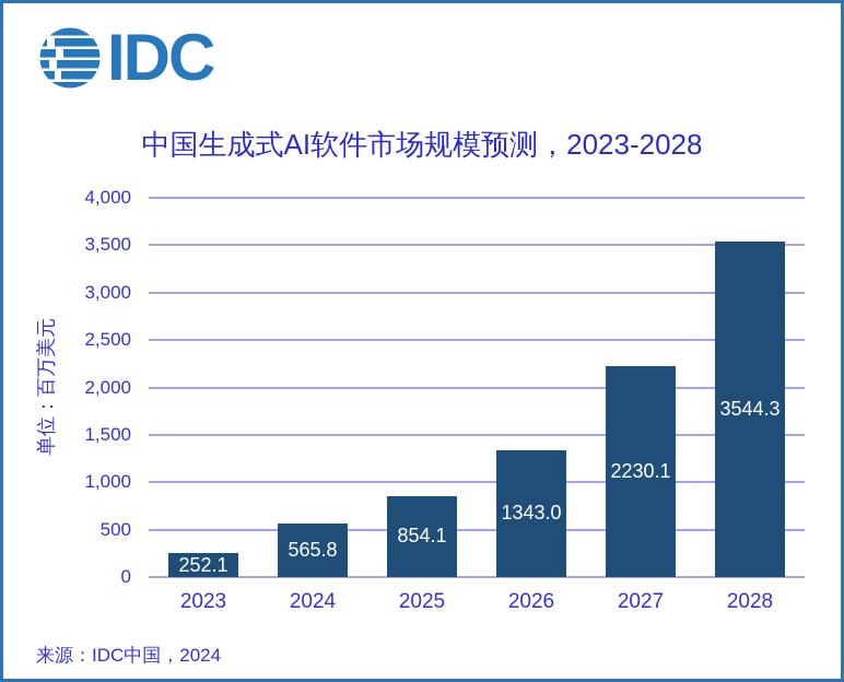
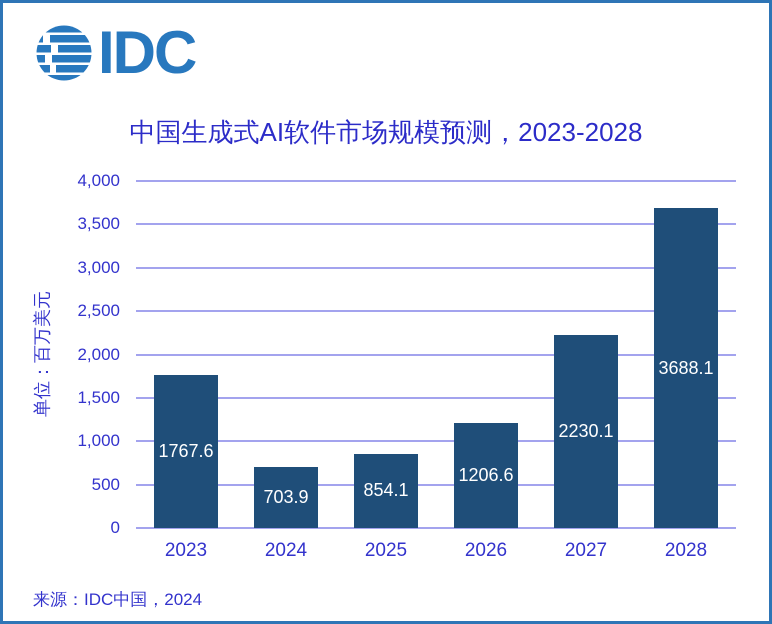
2023: 252.1 -> 1767.6
2024: 565.8 -> 703.9
2026: 1343.0 -> 1206.6
2028: 3544.3 -> 3688.1
